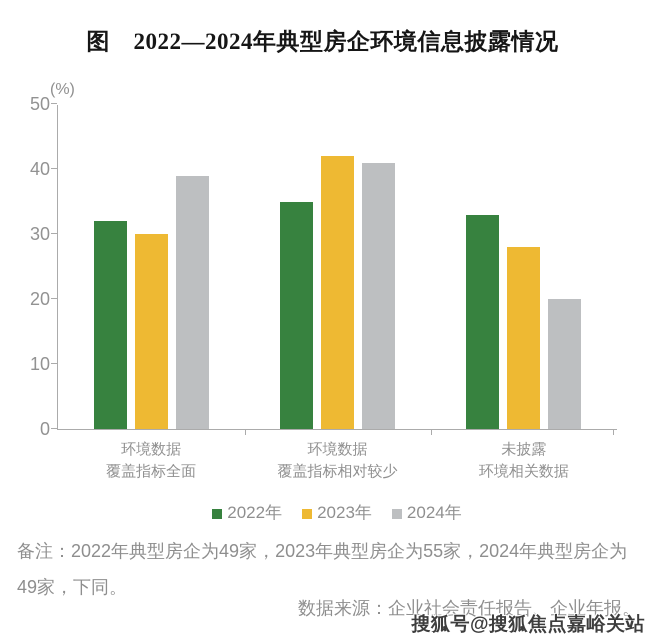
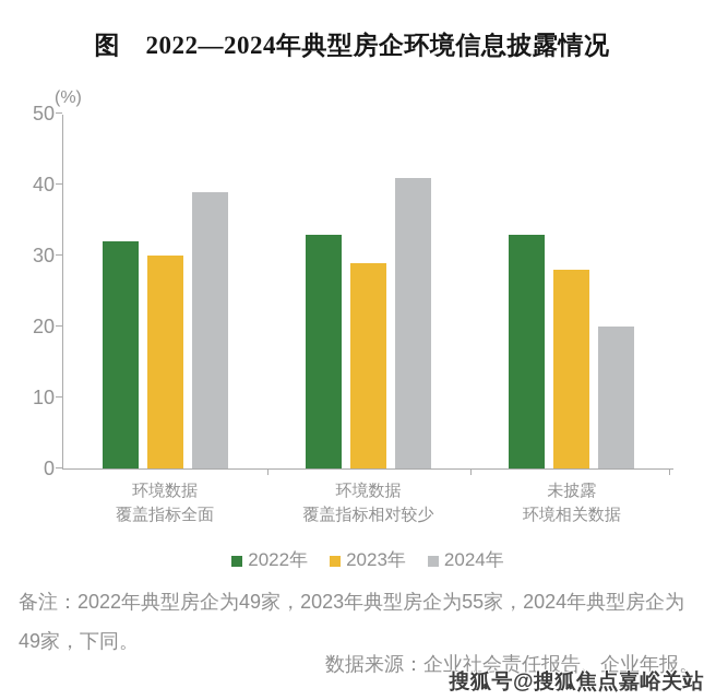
2022年/环境数据 覆盖指标相对较少: 35 -> 33
2023年/环境数据 覆盖指标相对较少: 42 -> 29
